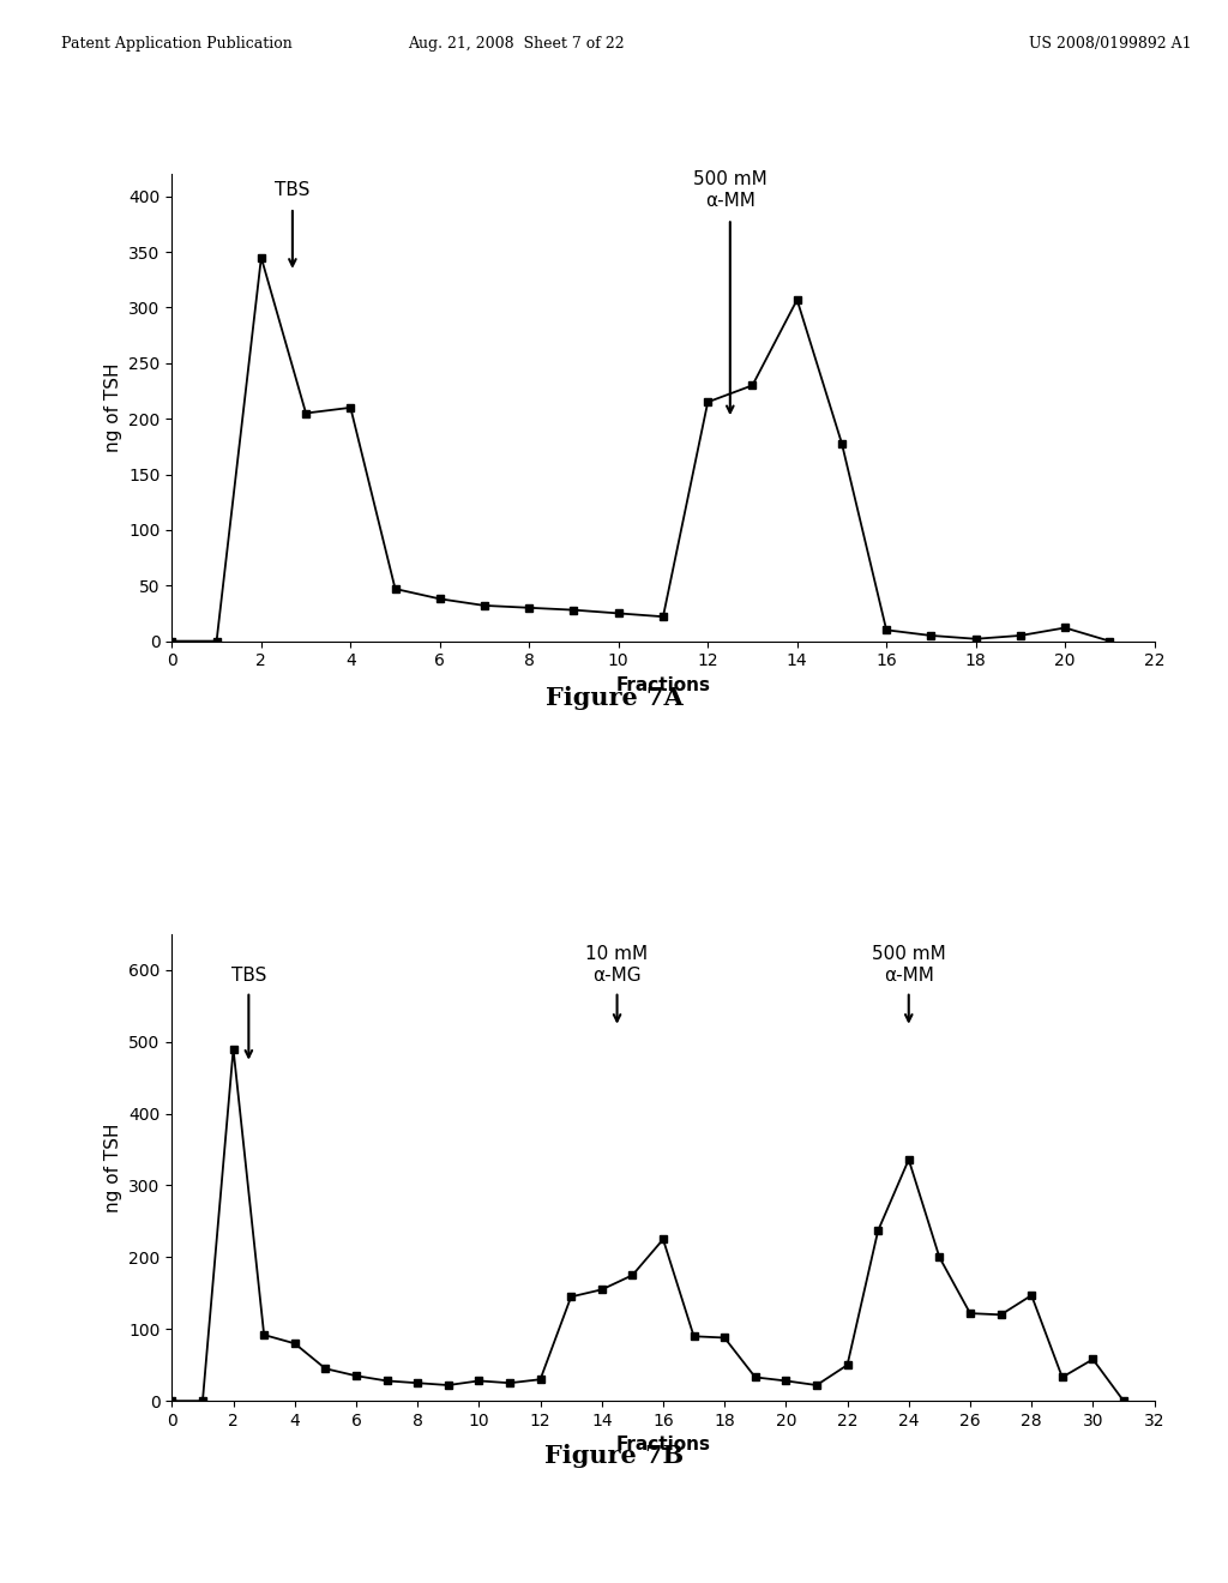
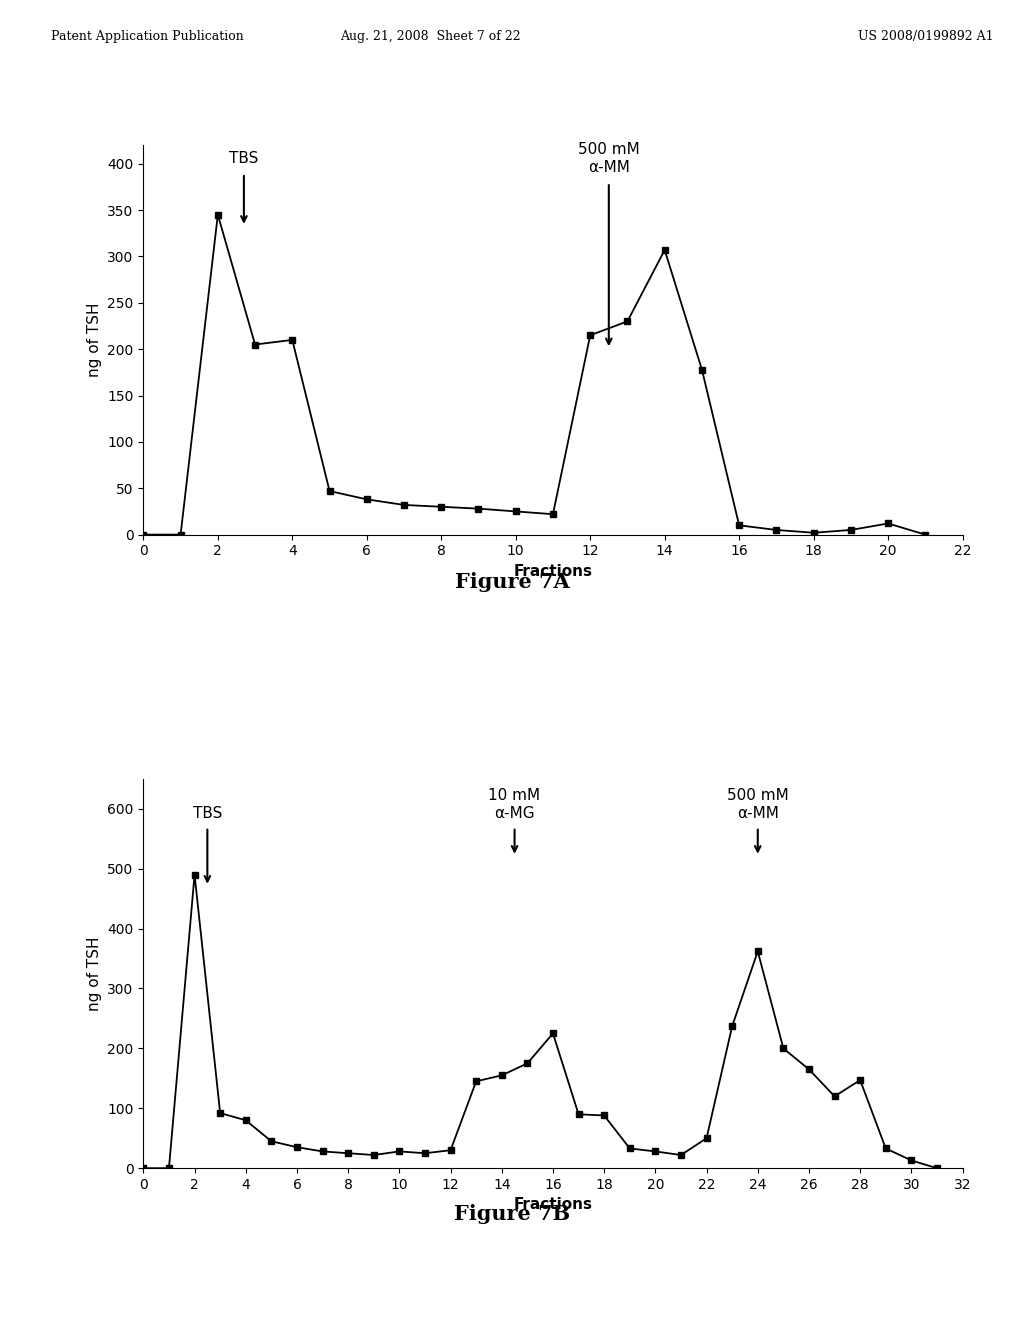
24: 336 -> 362
26: 122 -> 165
30: 58 -> 13
